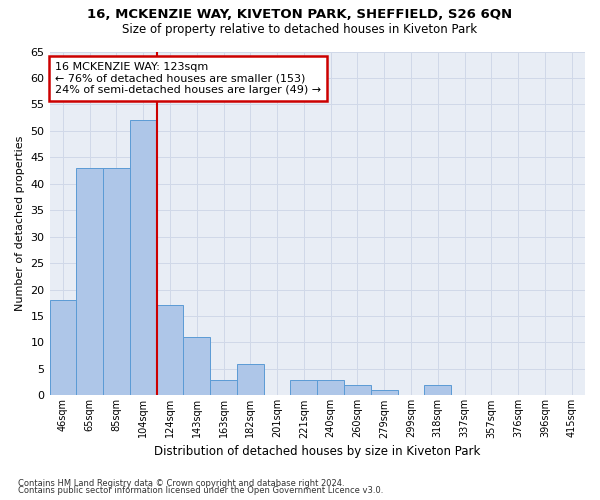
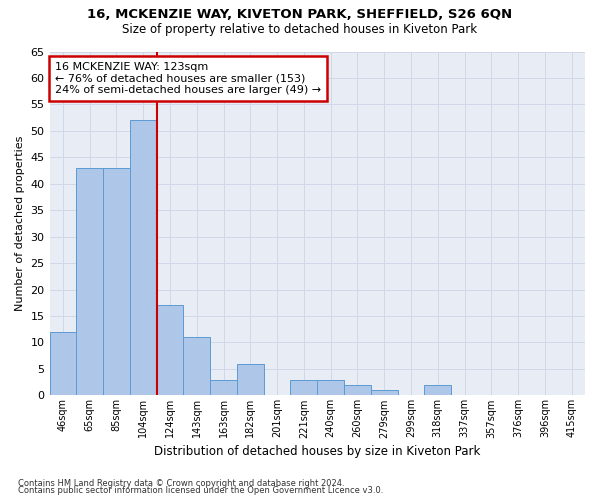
46sqm: 18 -> 12
